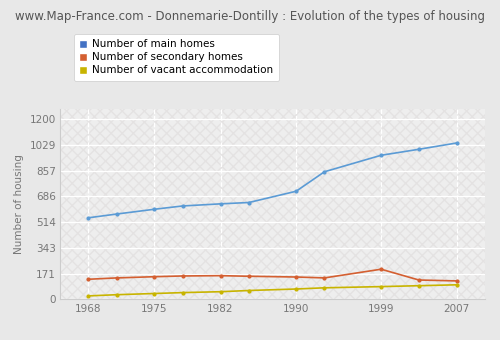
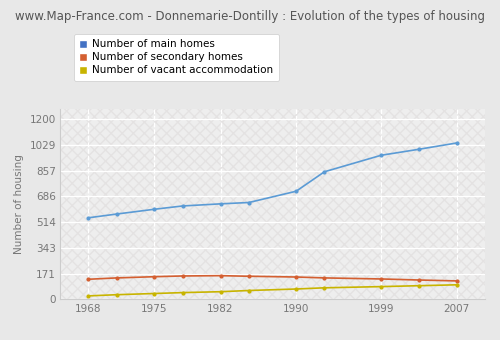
Number of secondary homes/1999: 200 -> 140
